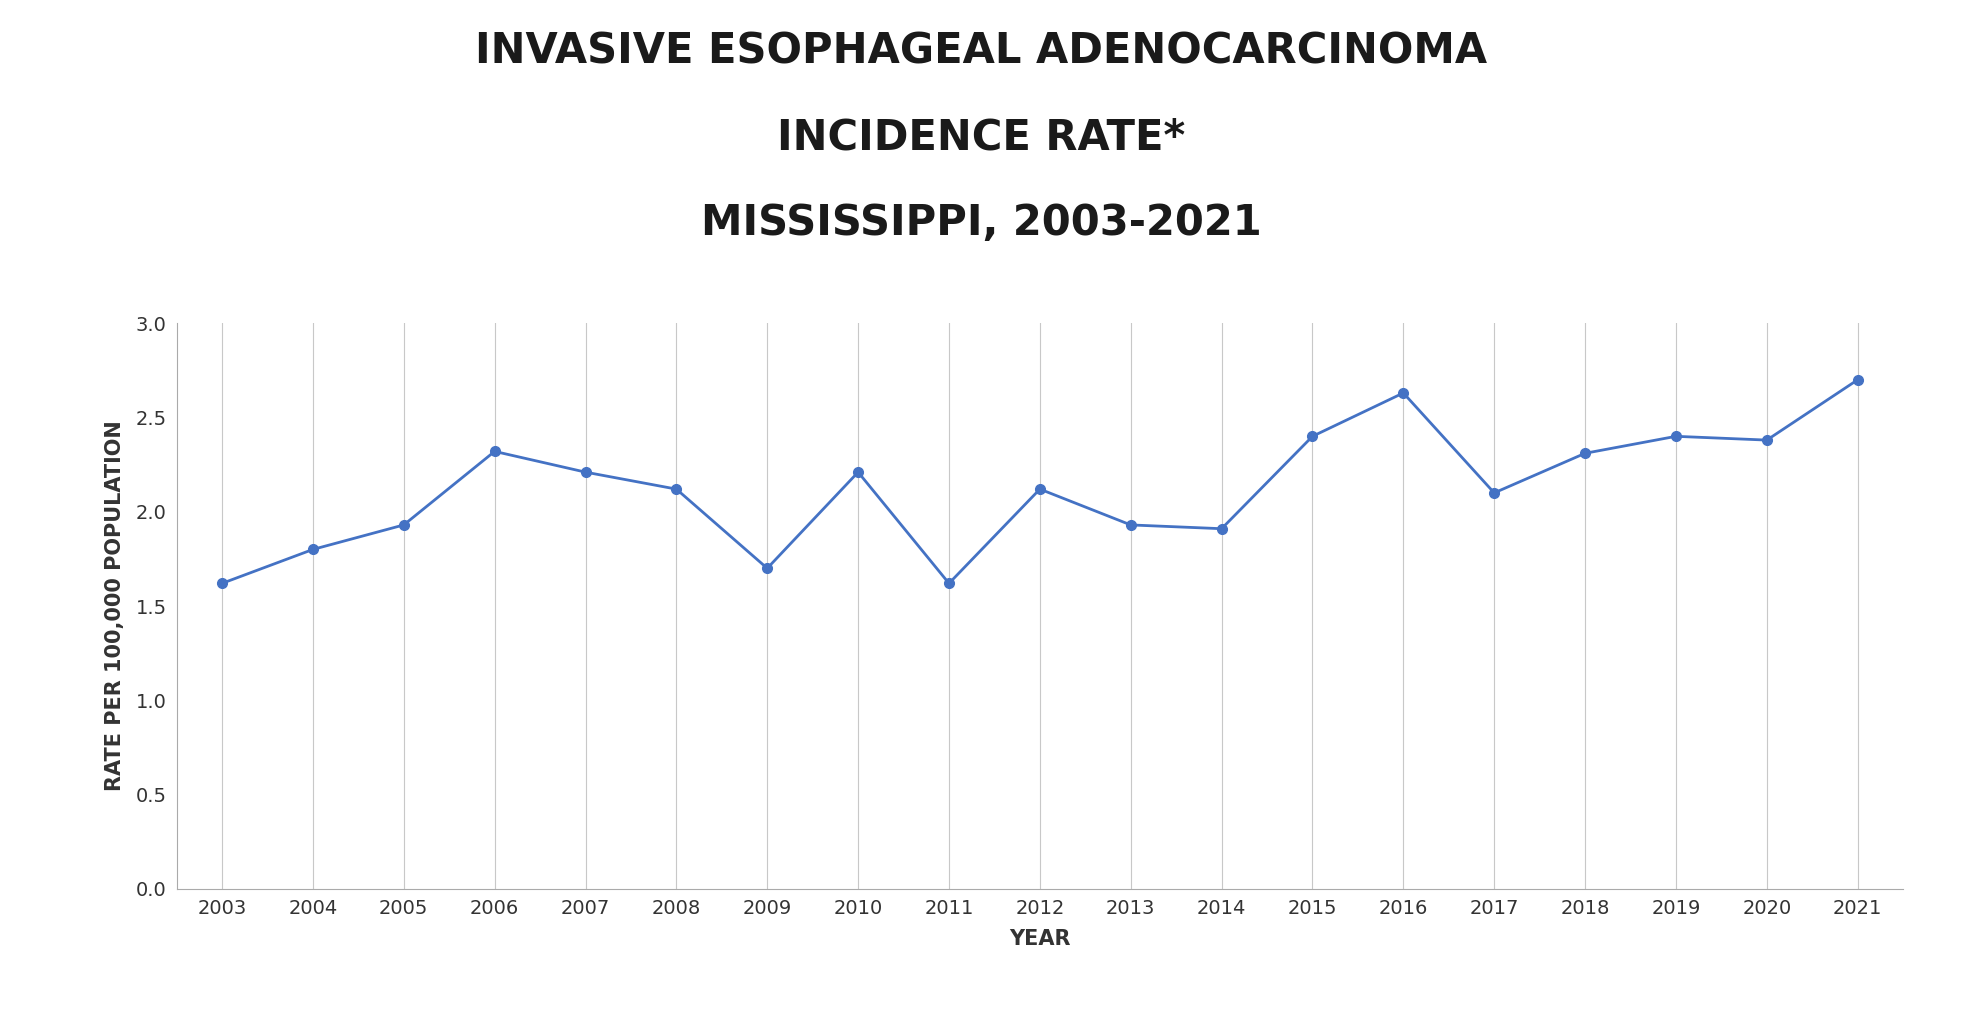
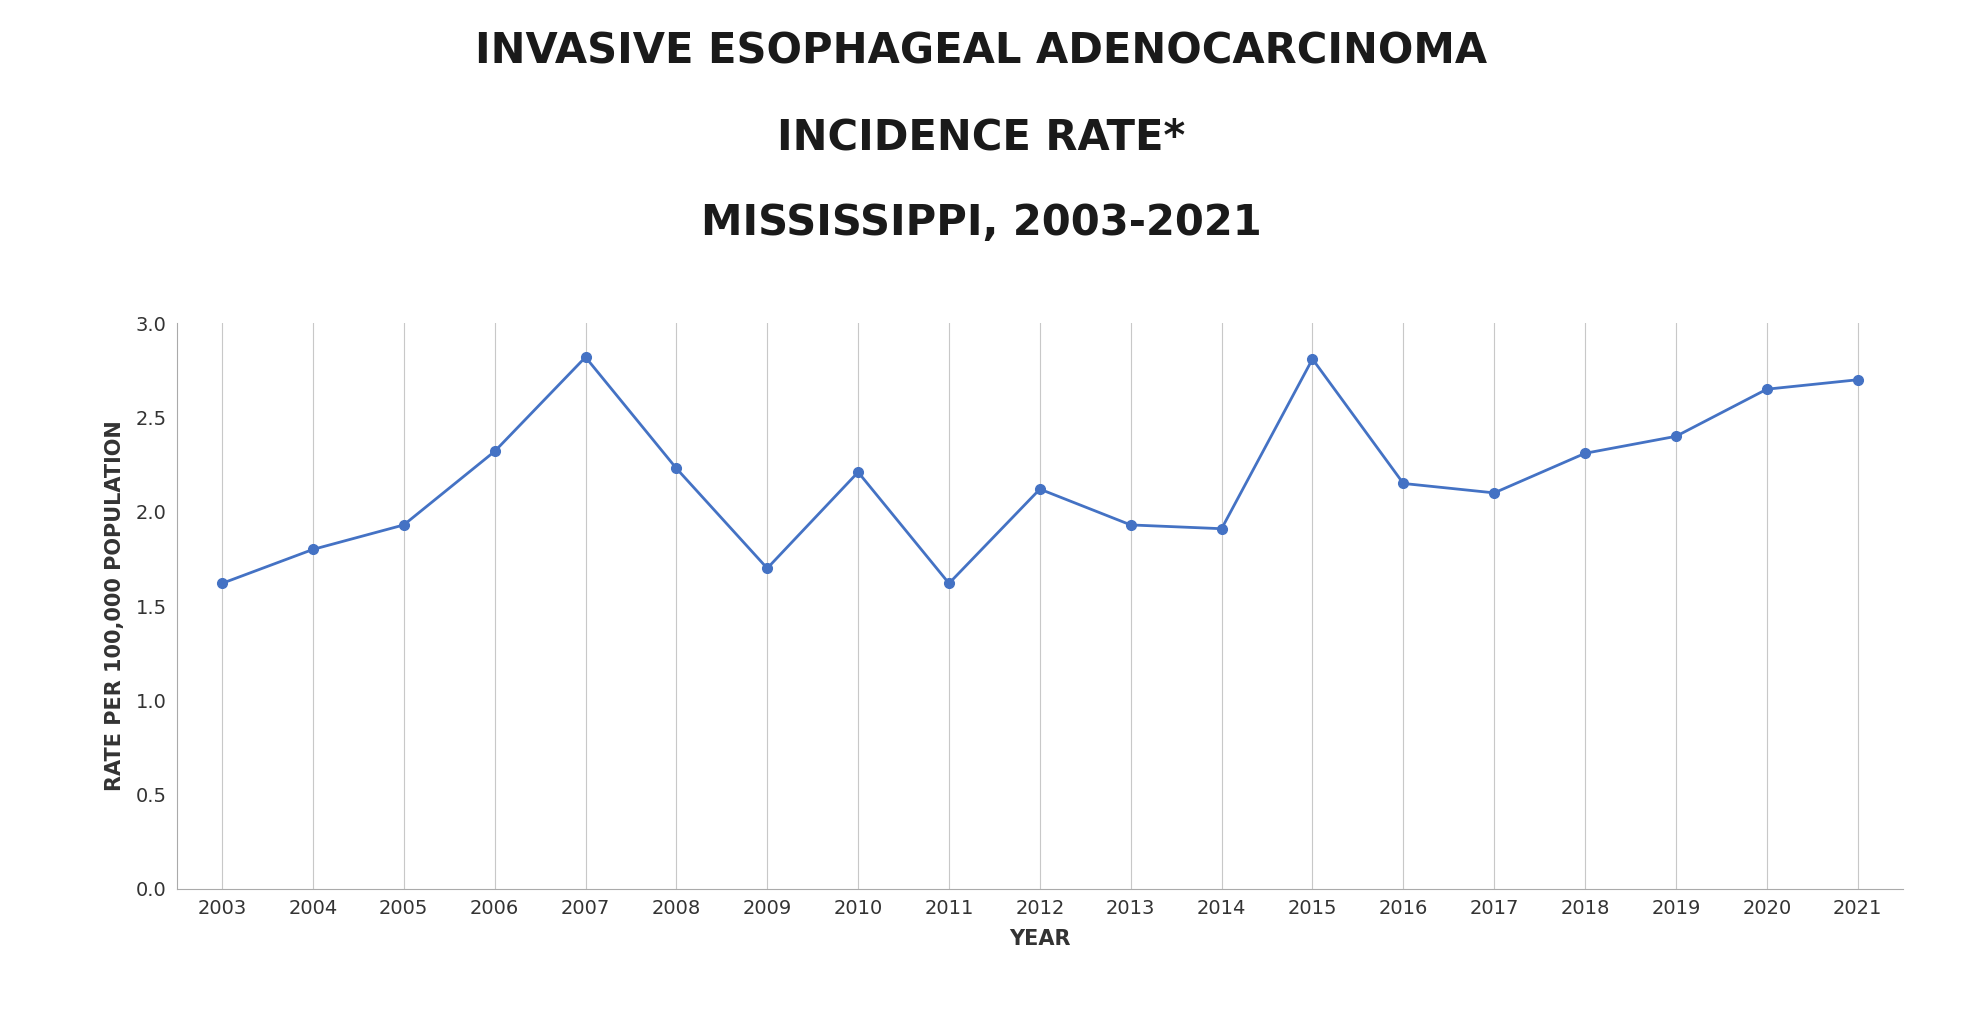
2007: 2.21 -> 2.82
2008: 2.12 -> 2.23
2015: 2.40 -> 2.81
2016: 2.63 -> 2.15
2020: 2.38 -> 2.65
